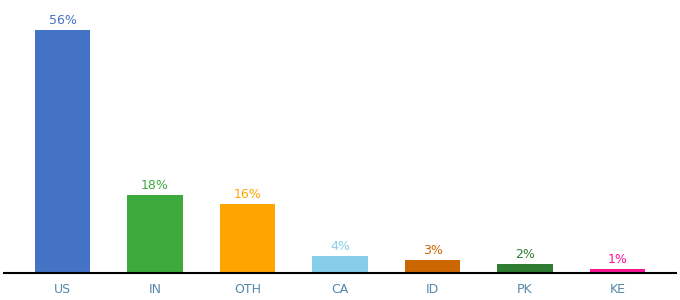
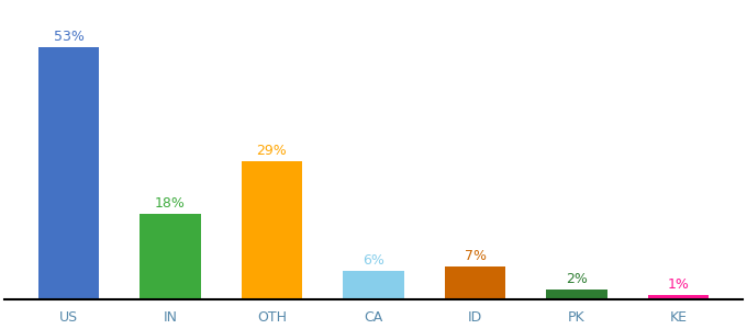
US: 56% -> 53%
OTH: 16% -> 29%
CA: 4% -> 6%
ID: 3% -> 7%
